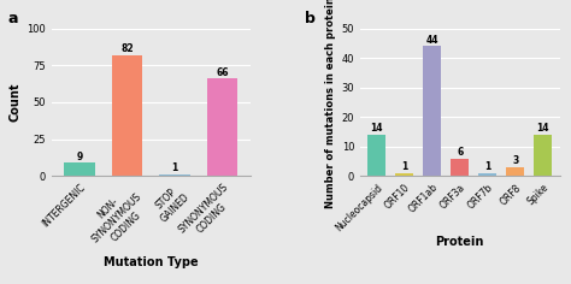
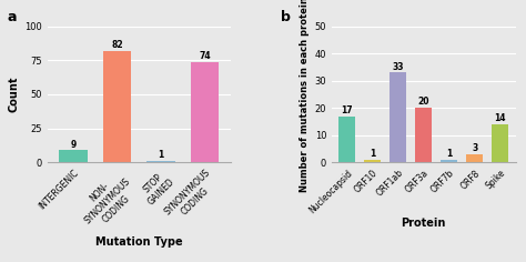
SYNONYMOUS CODING: 66 -> 74
Nucleocapsid: 14 -> 17
ORF1ab: 44 -> 33
ORF3a: 6 -> 20
